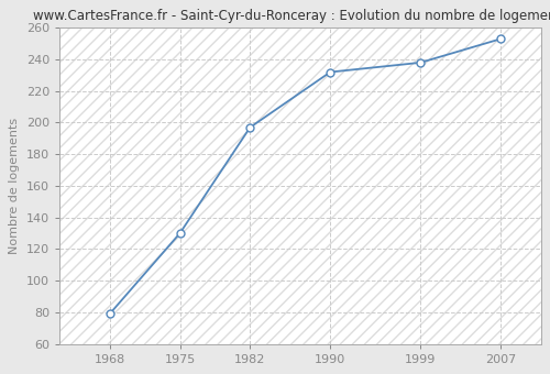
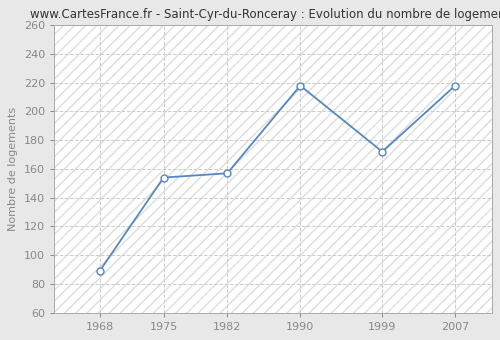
1968: 79 -> 89
1975: 130 -> 154
1982: 197 -> 157
1990: 232 -> 218
1999: 238 -> 172
2007: 253 -> 218
